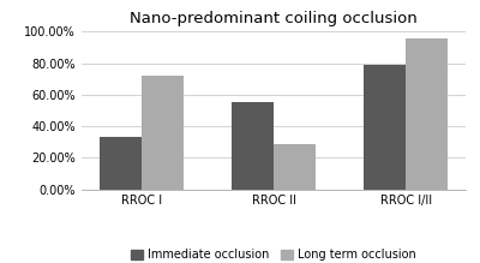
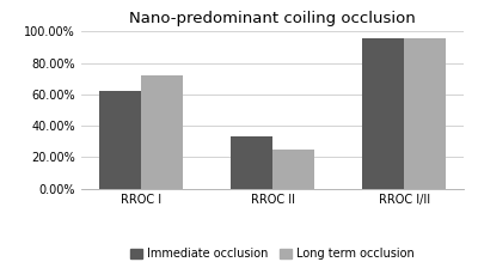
Immediate occlusion/RROC I: 33% -> 62%
Immediate occlusion/RROC II: 55% -> 34%
Long term occlusion/RROC II: 29% -> 24%
Immediate occlusion/RROC I/II: 79% -> 95%
